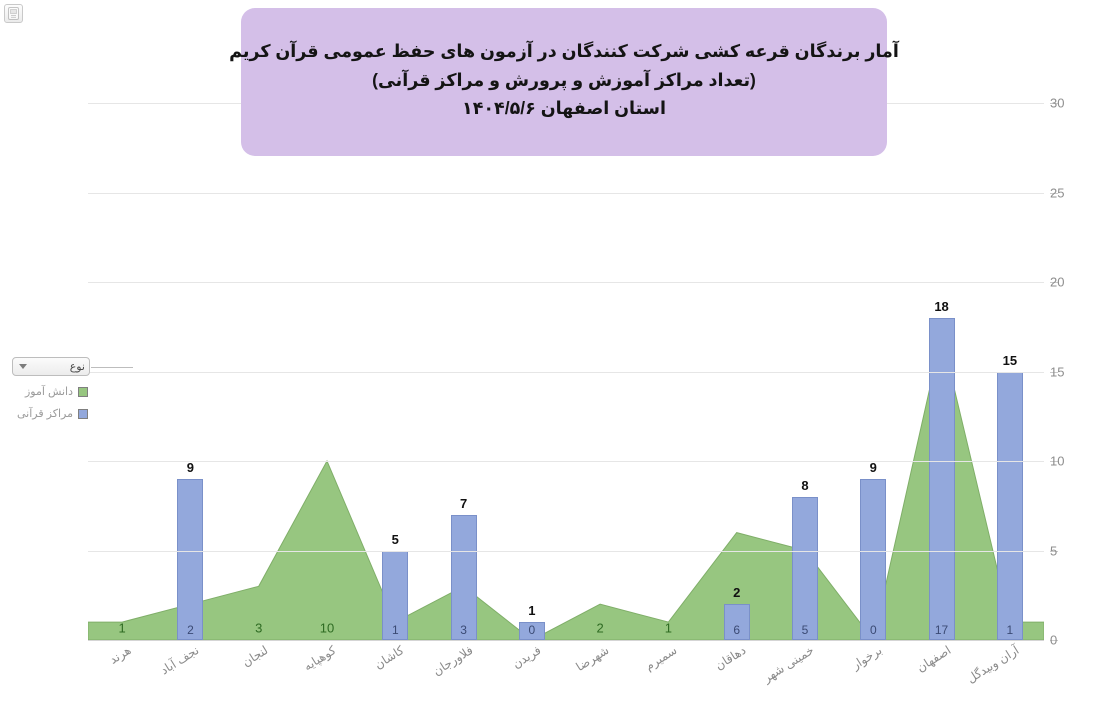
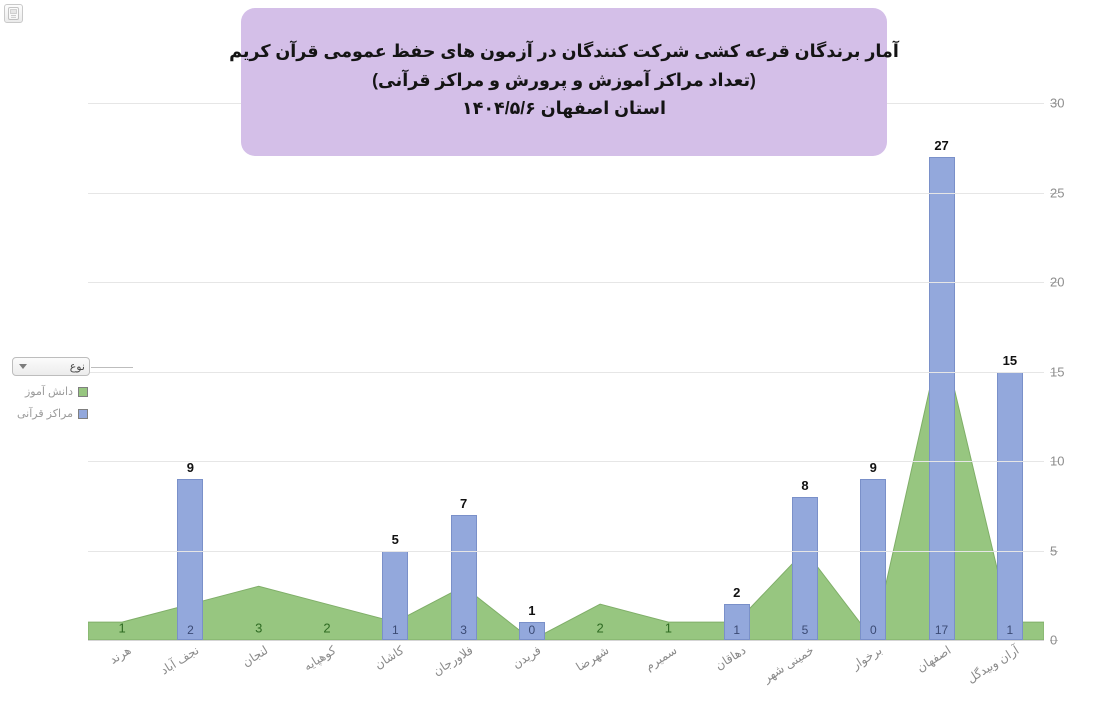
دانش آموز/کوهپایه: 10 -> 2
دانش آموز/دهاقان: 6 -> 1
مراکز قرآنی/اصفهان: 18 -> 27
